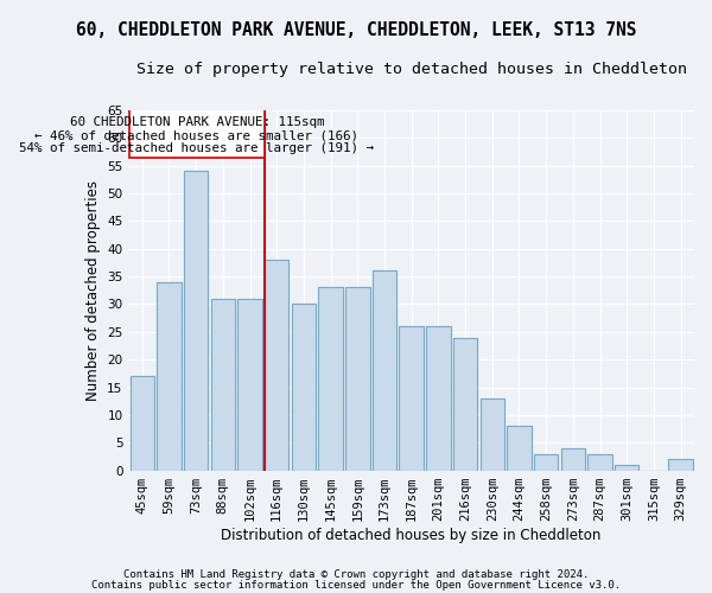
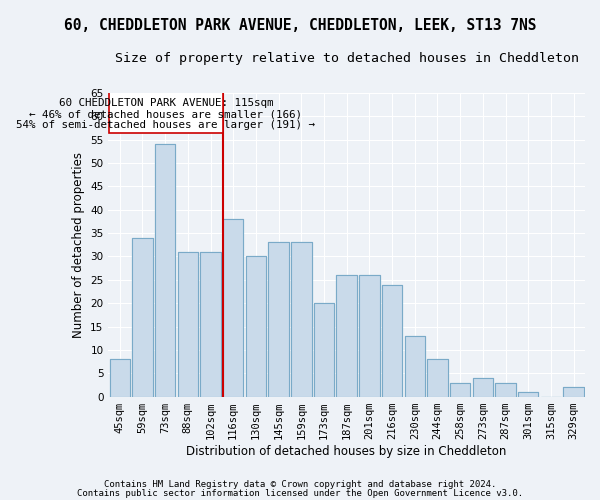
45sqm: 17 -> 8
173sqm: 36 -> 20
